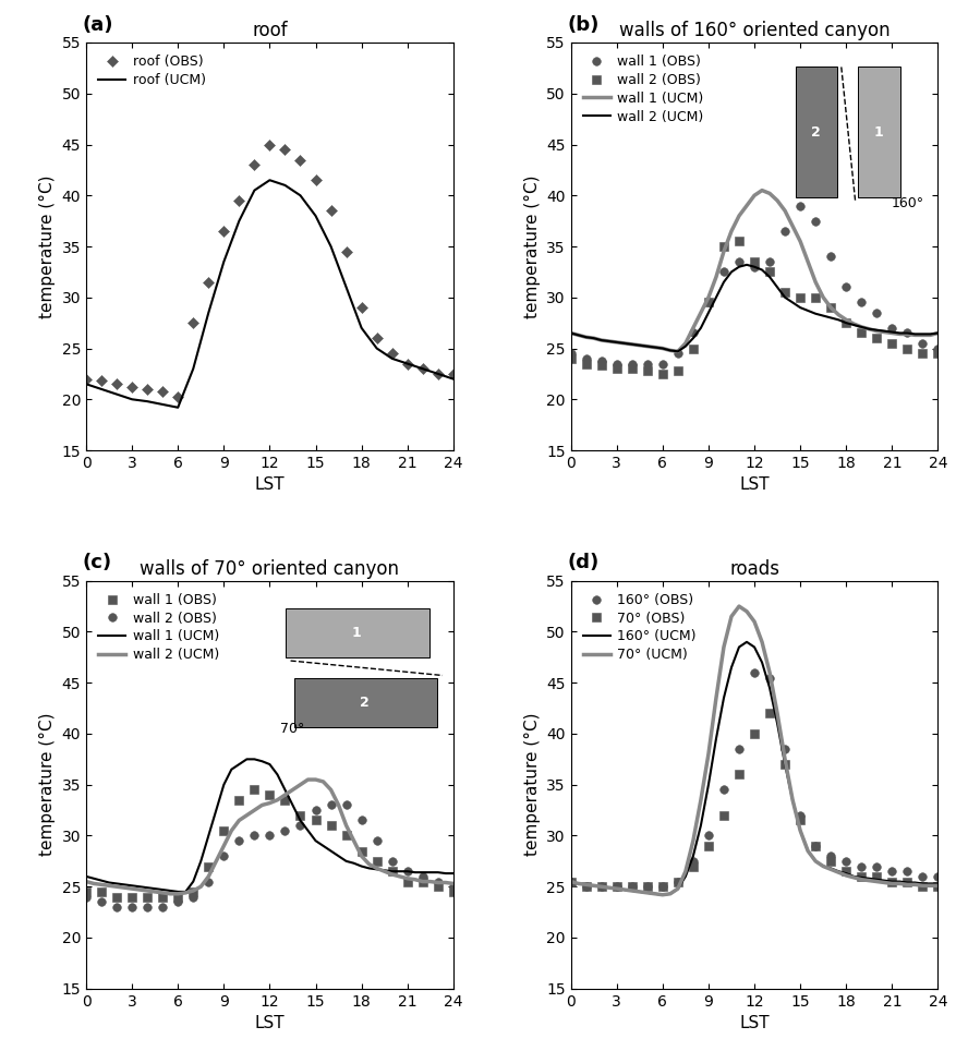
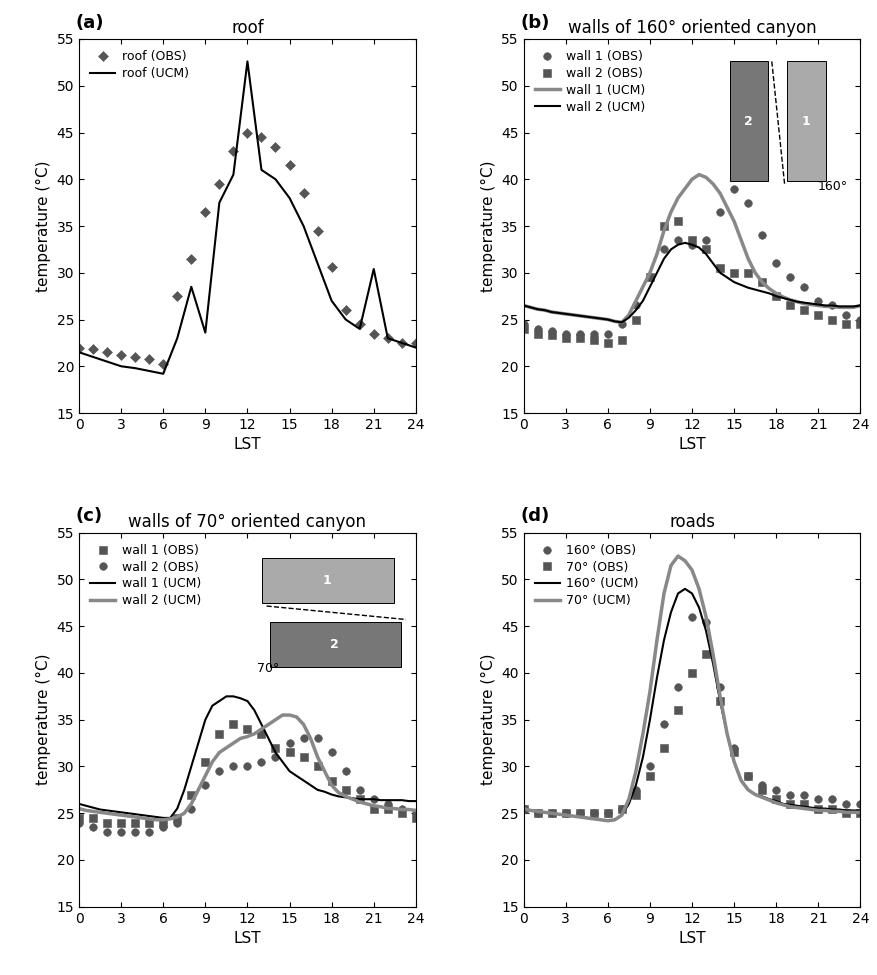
roof/roof (UCM)/9: 33.5 -> 23.6
roof/roof (UCM)/12: 41.5 -> 52.6
roof/roof (OBS)/18: 29.0 -> 30.6
roof/roof (UCM)/21: 23.5 -> 30.4
